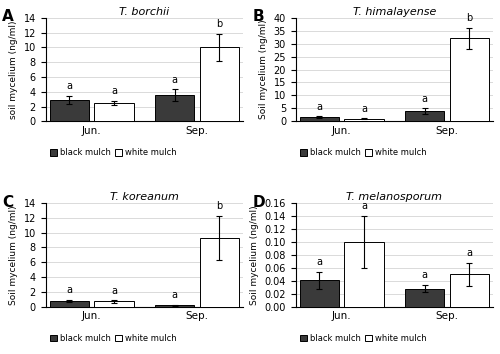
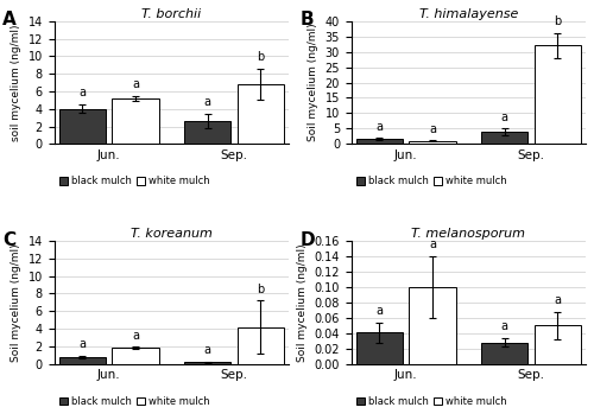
T. borchii/black mulch/Jun.: 2.9 -> 4.0
T. borchii/white mulch/Jun.: 2.5 -> 5.2
T. borchii/black mulch/Sep.: 3.5 -> 2.6
T. borchii/white mulch/Sep.: 10.0 -> 6.8
T. koreanum/white mulch/Jun.: 0.7 -> 1.8
T. koreanum/white mulch/Sep.: 9.3 -> 4.2
